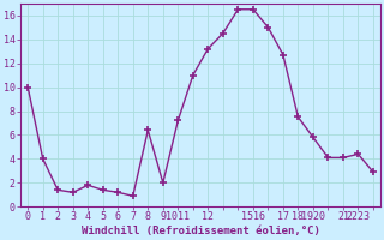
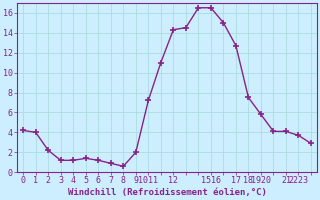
0: 10.0 -> 4.2
2: 1.4 -> 2.2
4: 1.8 -> 1.2
8: 6.4 -> 0.6
12: 13.2 -> 14.3
2223: 4.4 -> 3.7
